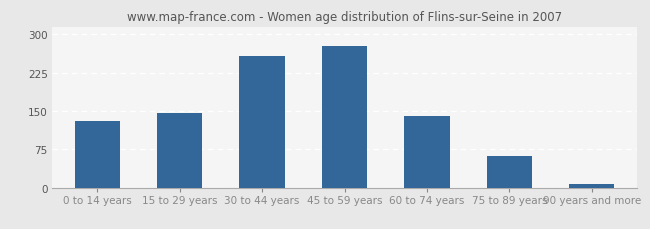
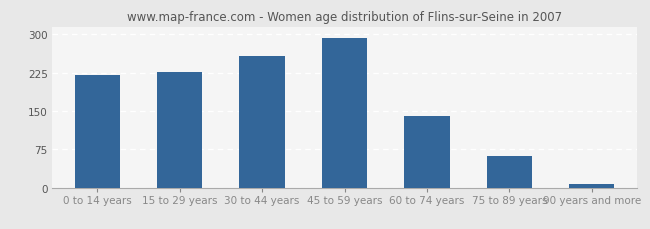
0 to 14 years: 130 -> 220
15 to 29 years: 146 -> 226
45 to 59 years: 278 -> 293
